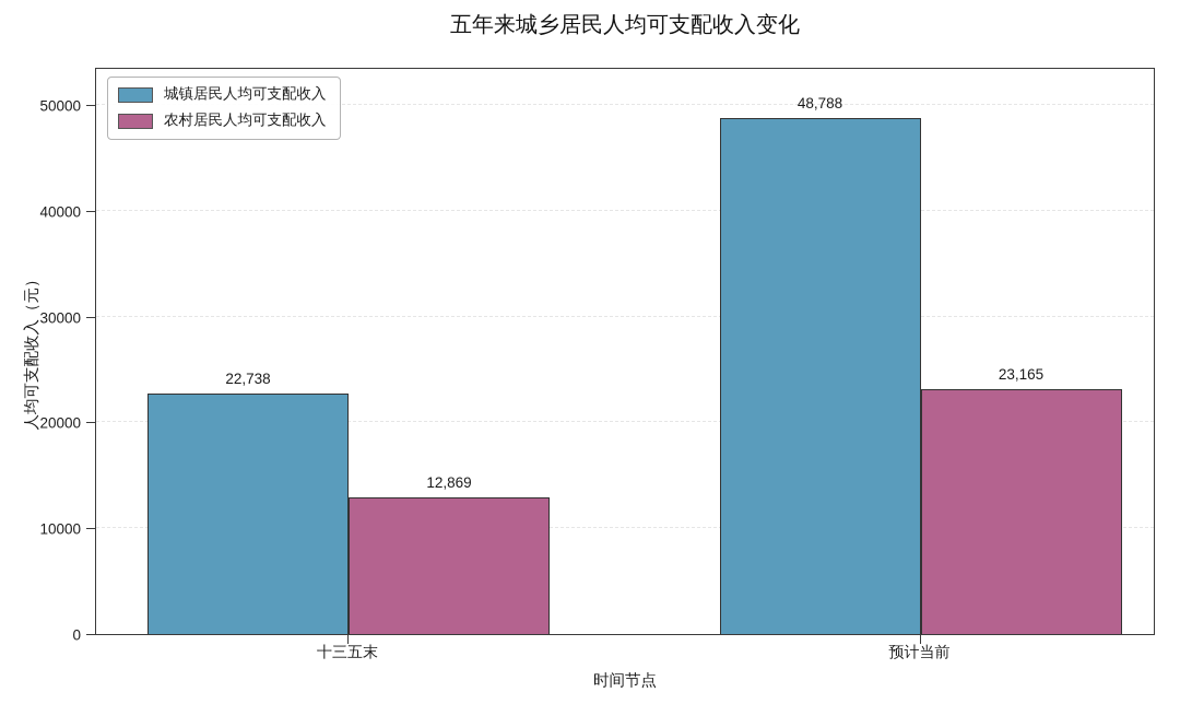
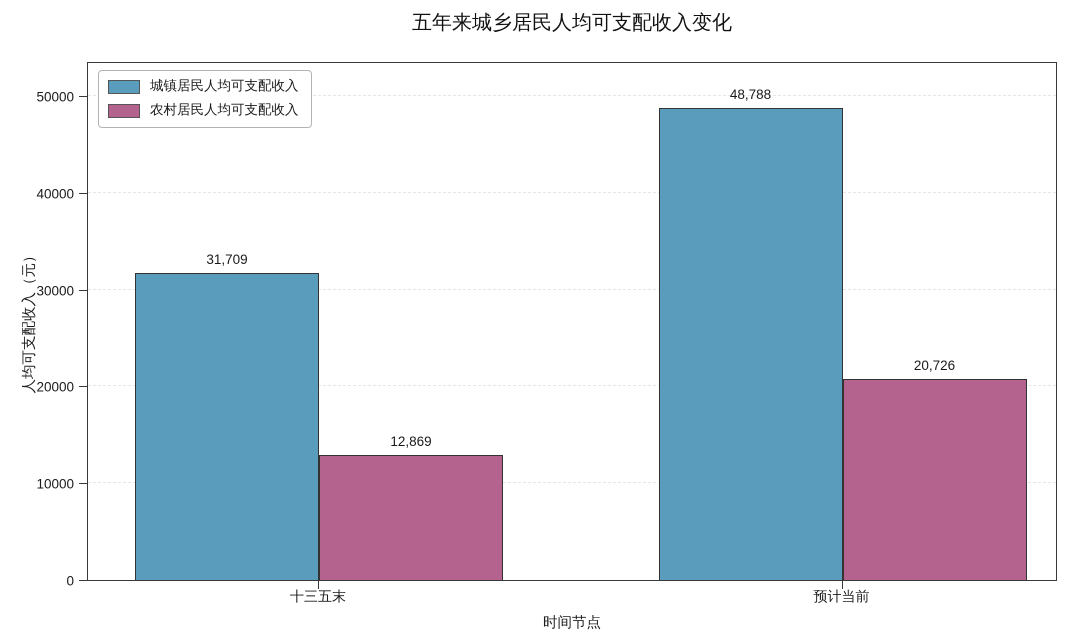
城镇居民人均可支配收入/十三五末: 22,738 -> 31,709
农村居民人均可支配收入/预计当前: 23,165 -> 20,726
